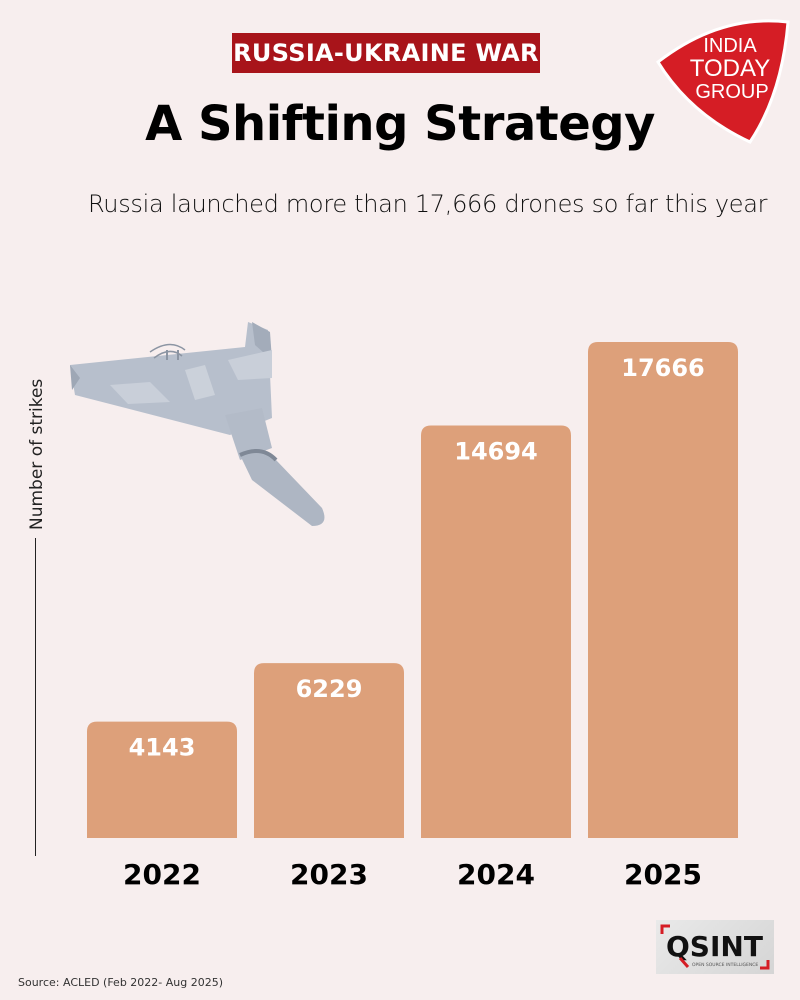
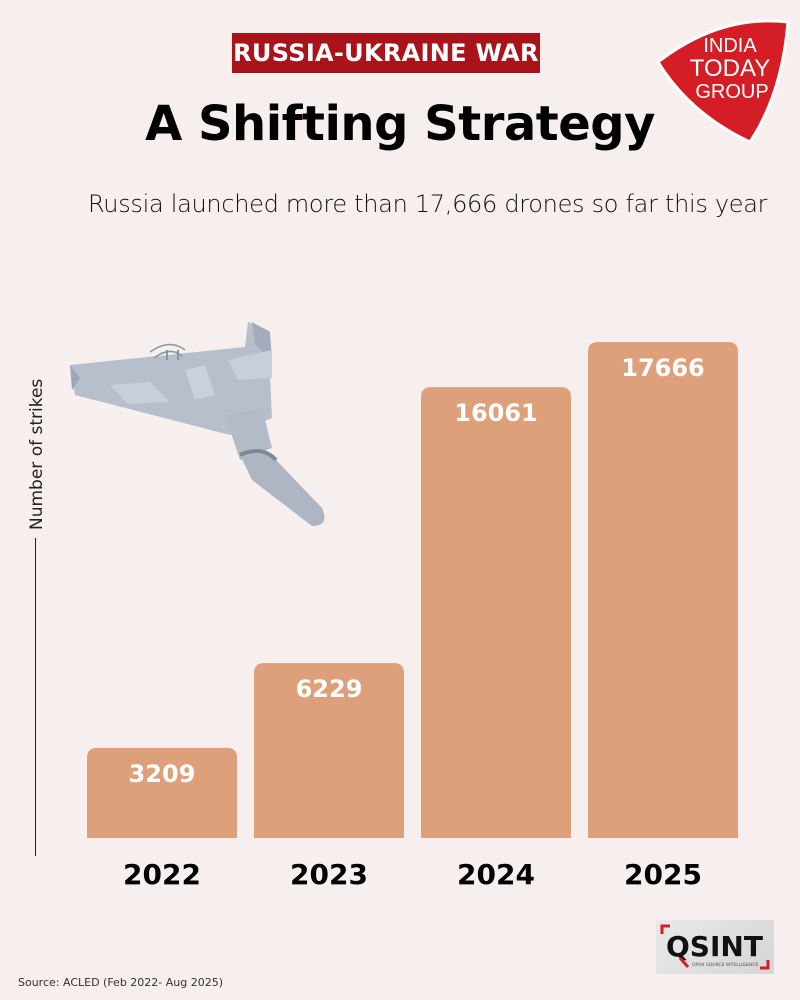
2022: 4143 -> 3209
2024: 14694 -> 16061
